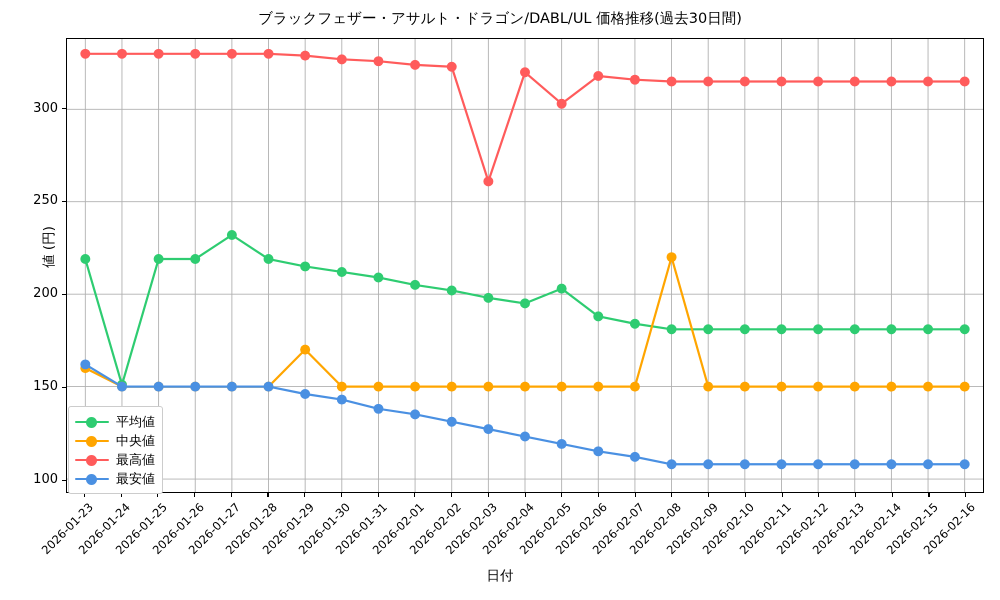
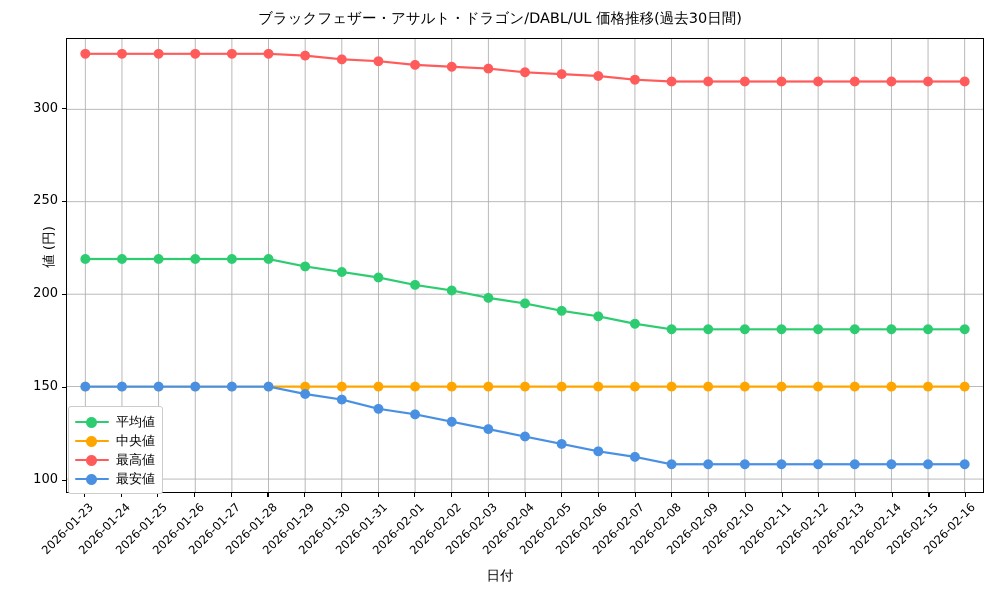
中央値/2026-01-23: 160 -> 150
最安値/2026-01-23: 162 -> 150
平均値/2026-01-24: 151 -> 219
平均値/2026-01-27: 232 -> 219
中央値/2026-01-29: 170 -> 150
最高値/2026-02-03: 261 -> 322
平均値/2026-02-05: 203 -> 191
最高値/2026-02-05: 303 -> 319
中央値/2026-02-08: 220 -> 150
